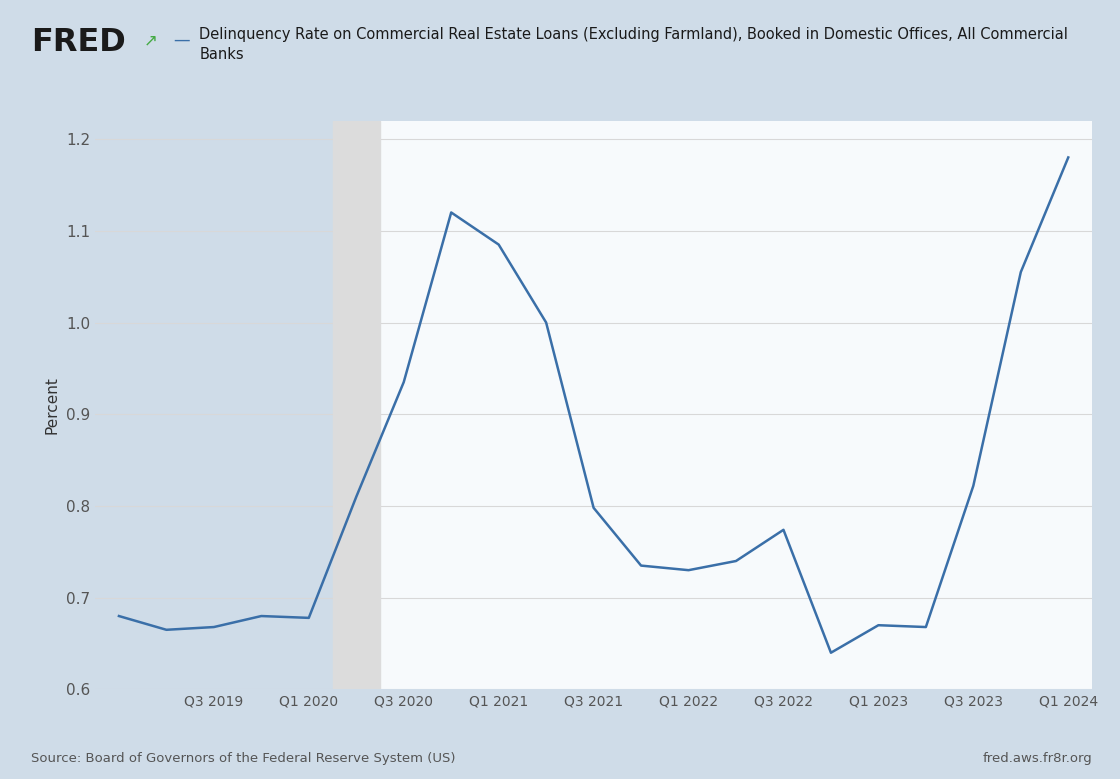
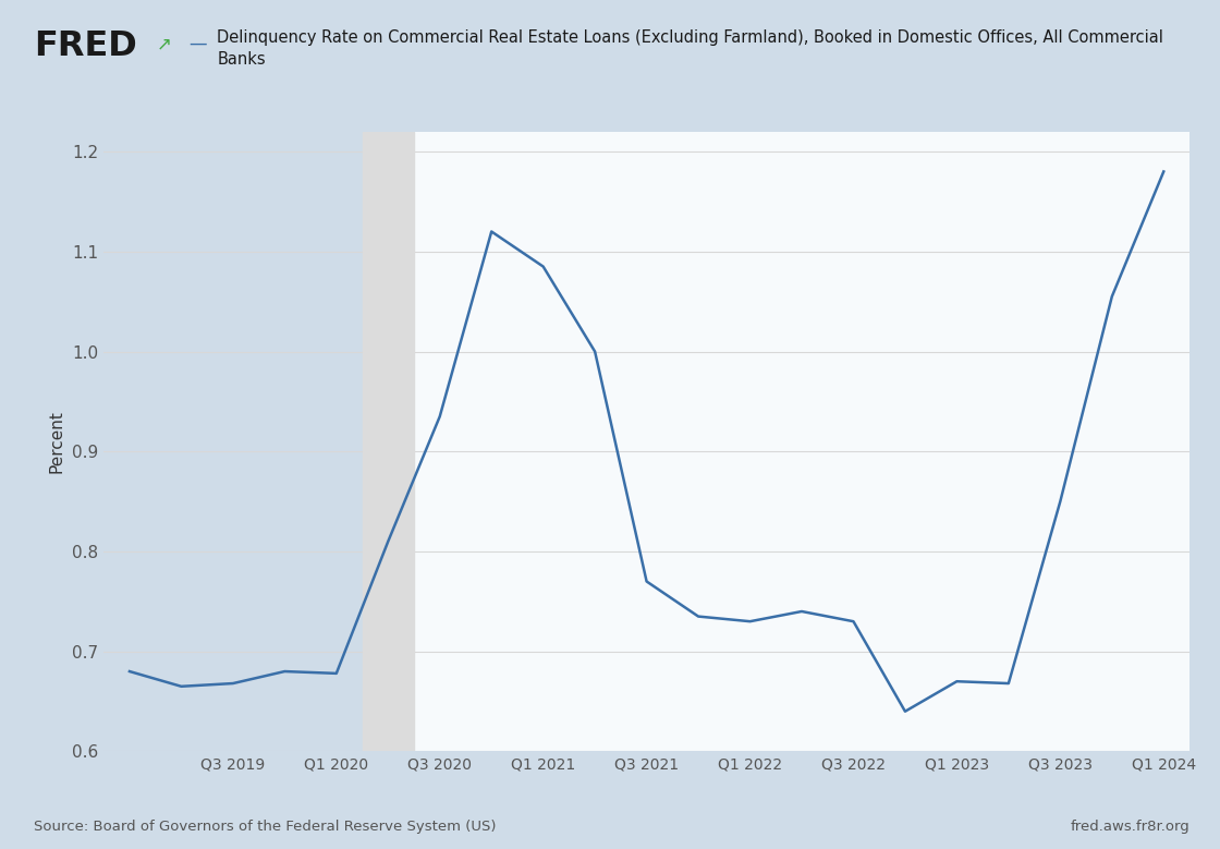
Q3 2021: 0.798 -> 0.770
Q3 2022: 0.774 -> 0.730
Q3 2023: 0.822 -> 0.850
